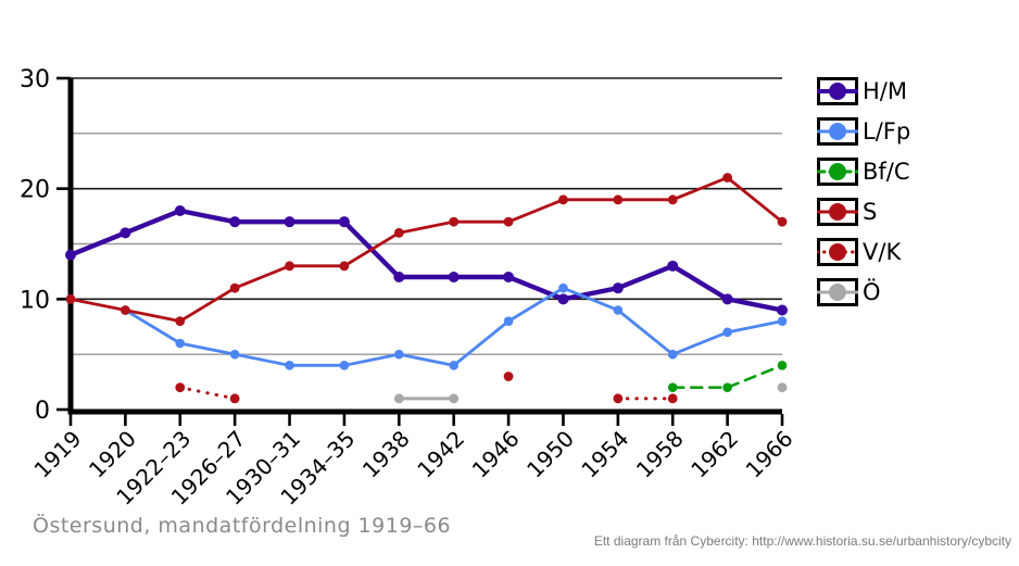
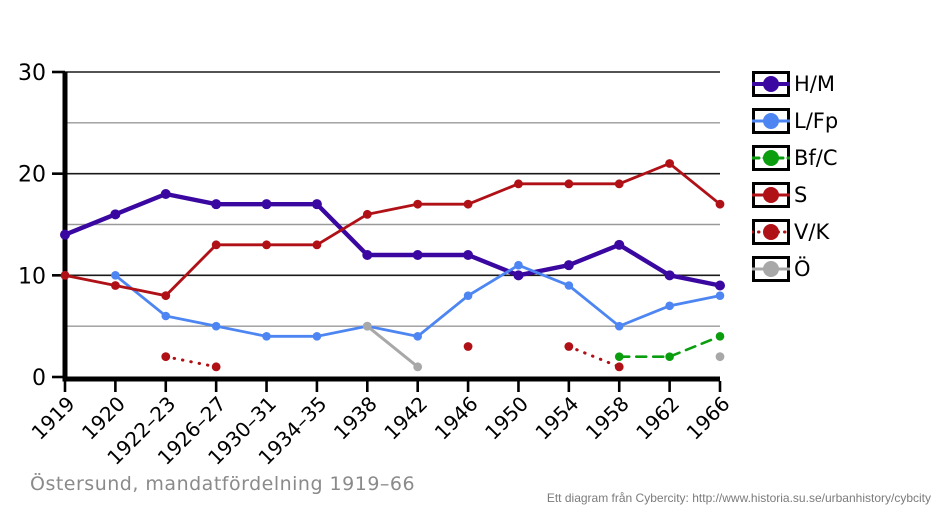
L/Fp/1920: 9 -> 10
S/1926–27: 11 -> 13
Ö/1938: 1 -> 5
V/K/1954: 1 -> 3
